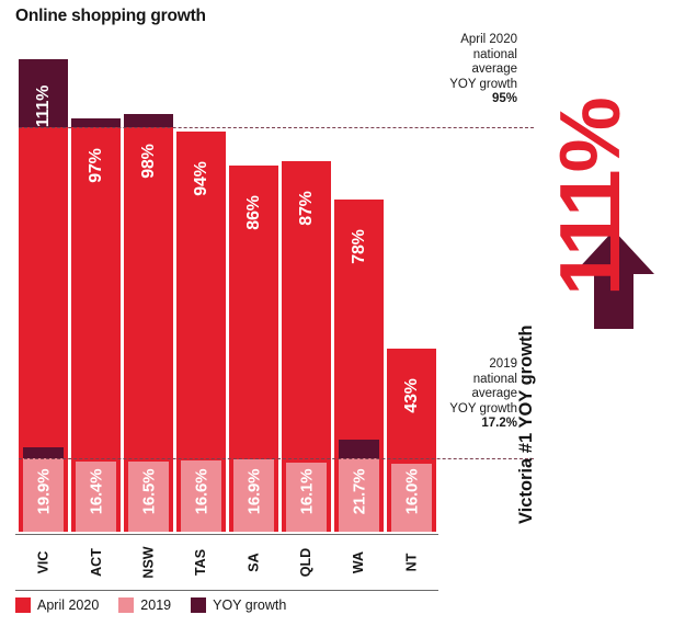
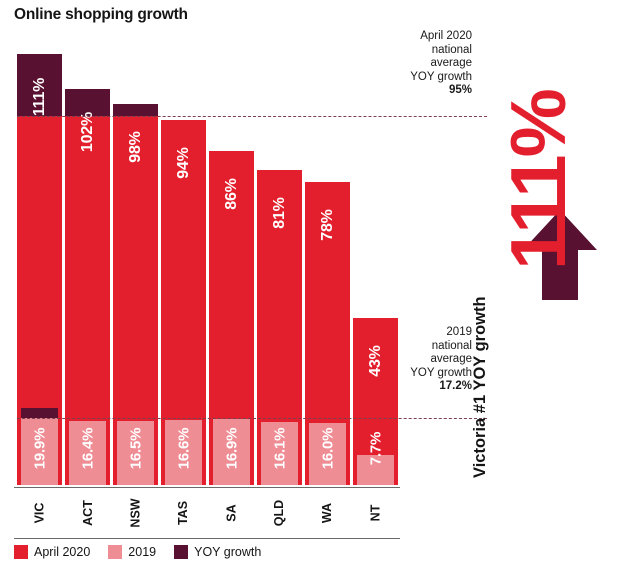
April 2020/ACT: 97% -> 102%
April 2020/QLD: 87% -> 81%
2019/WA: 21.7% -> 16.0%
2019/NT: 16.0% -> 7.7%
